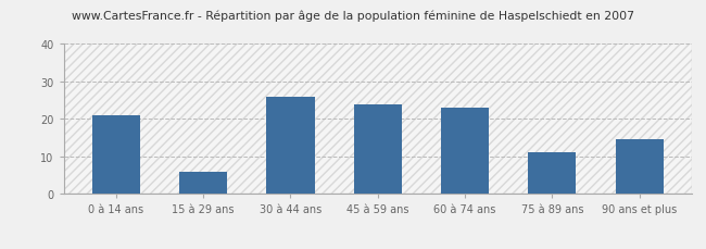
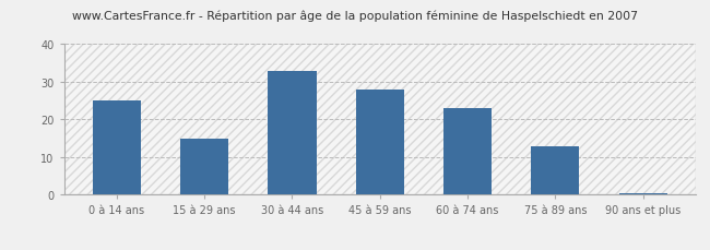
0 à 14 ans: 21.0 -> 25.0
15 à 29 ans: 6.0 -> 15.0
30 à 44 ans: 26.0 -> 33.0
45 à 59 ans: 24.0 -> 28.0
75 à 89 ans: 11.0 -> 13.0
90 ans et plus: 14.5 -> 0.5
